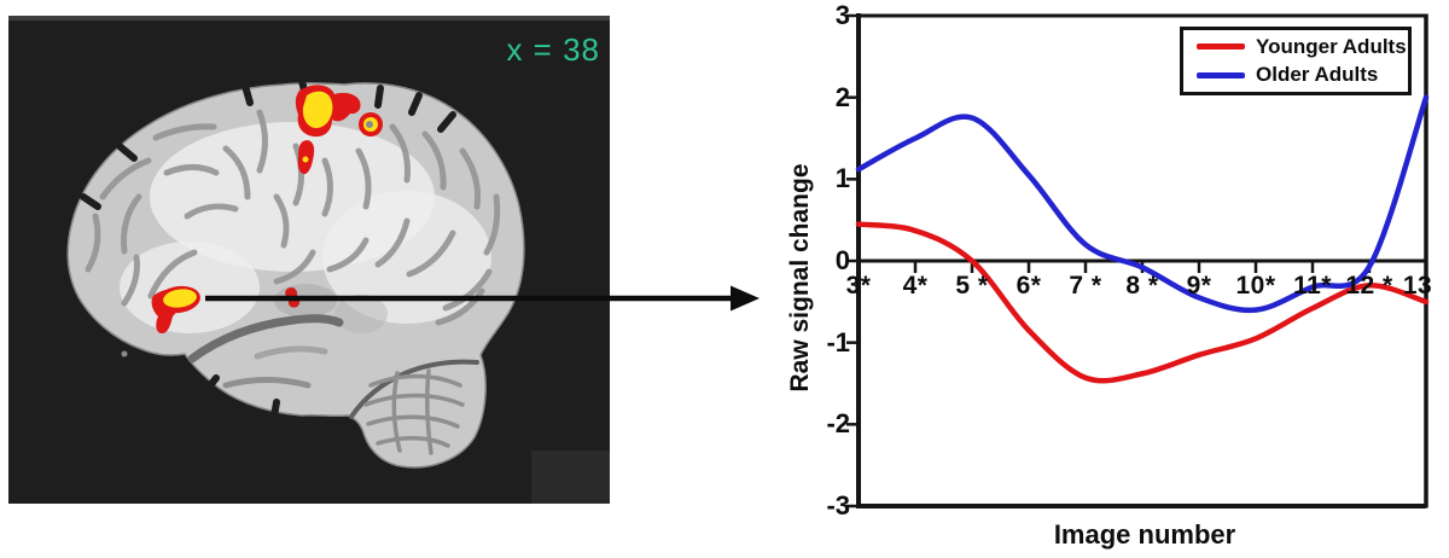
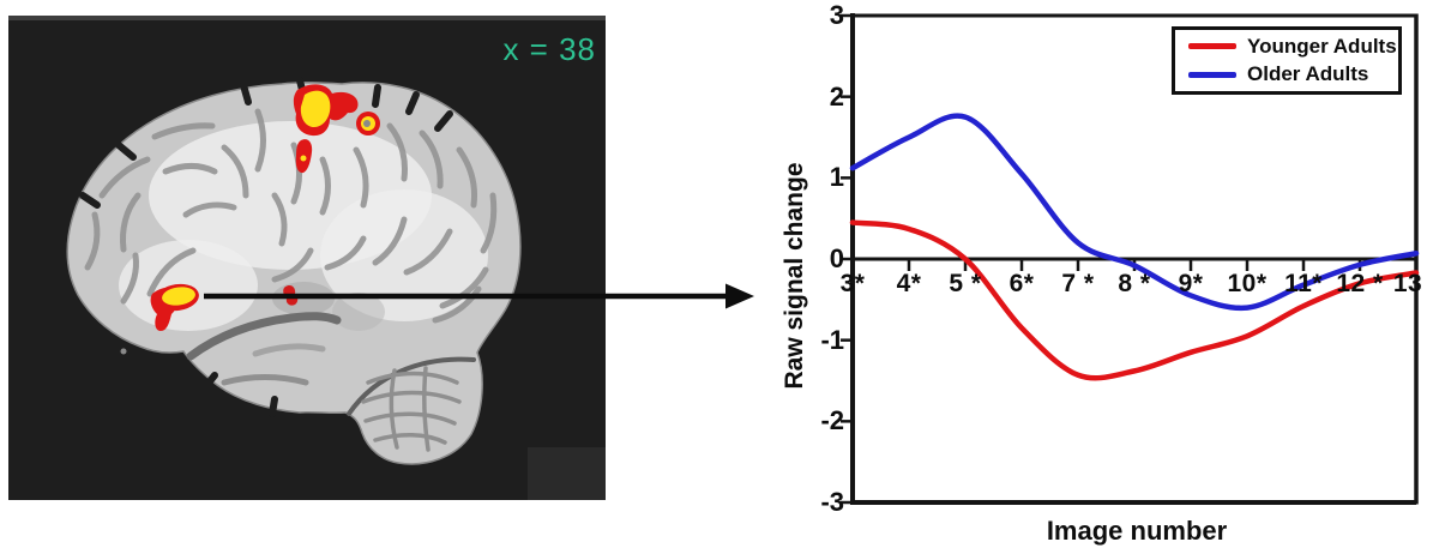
Younger Adults/13: -0.5 -> -0.2
Older Adults/13: 2.0 -> 0.1
